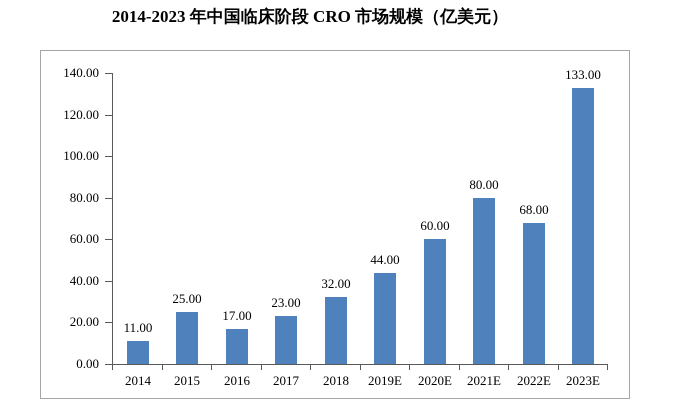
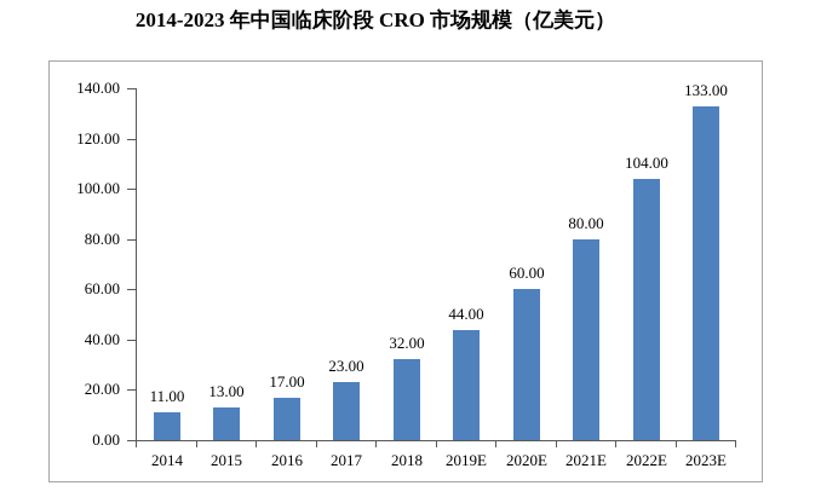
2015: 25.00 -> 13.00
2022E: 68.00 -> 104.00
